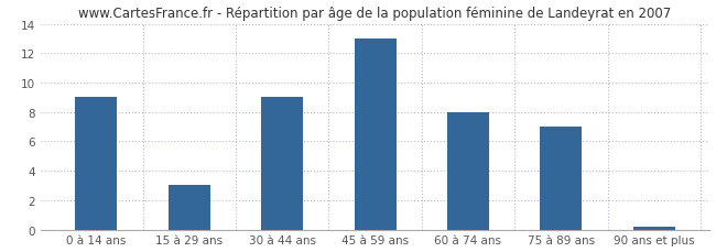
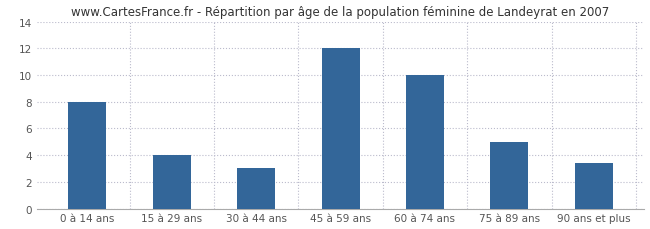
0 à 14 ans: 9.0 -> 8.0
15 à 29 ans: 3.0 -> 4.0
30 à 44 ans: 9.0 -> 3.0
45 à 59 ans: 13.0 -> 12.0
60 à 74 ans: 8.0 -> 10.0
75 à 89 ans: 7.0 -> 5.0
90 ans et plus: 0.2 -> 3.4
